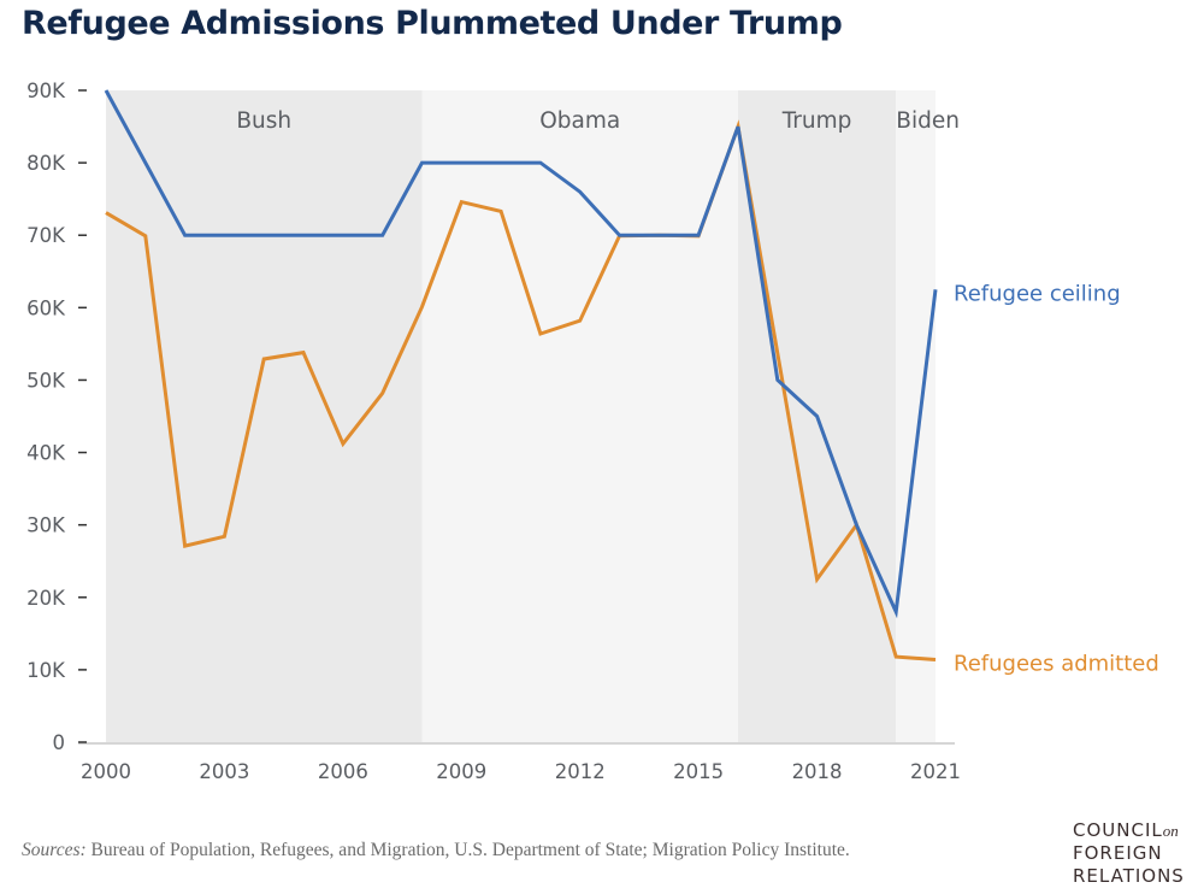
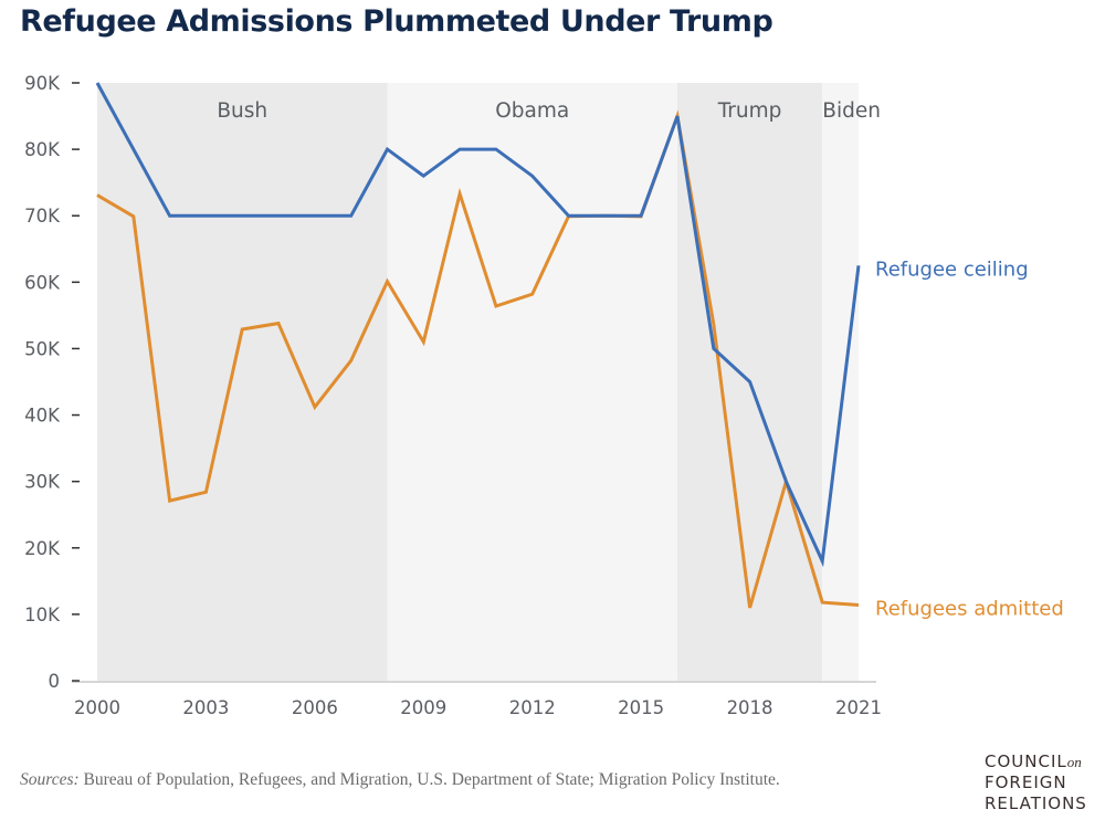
Refugee ceiling/2009: 80K -> 76K
Refugees admitted/2009: 75K -> 51K
Refugees admitted/2018: 22K -> 11K
